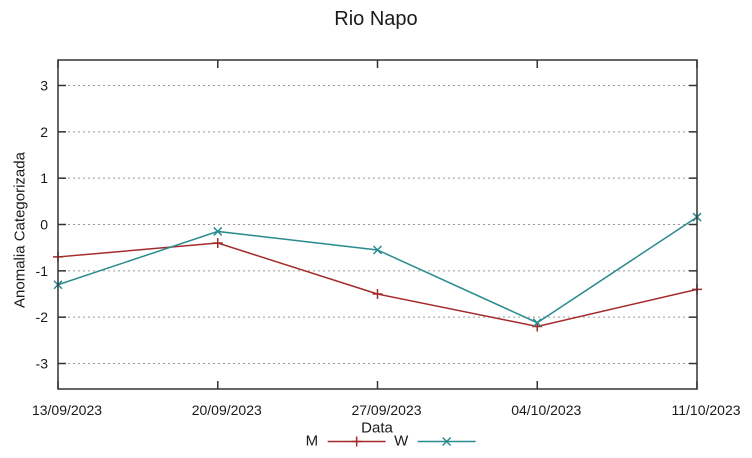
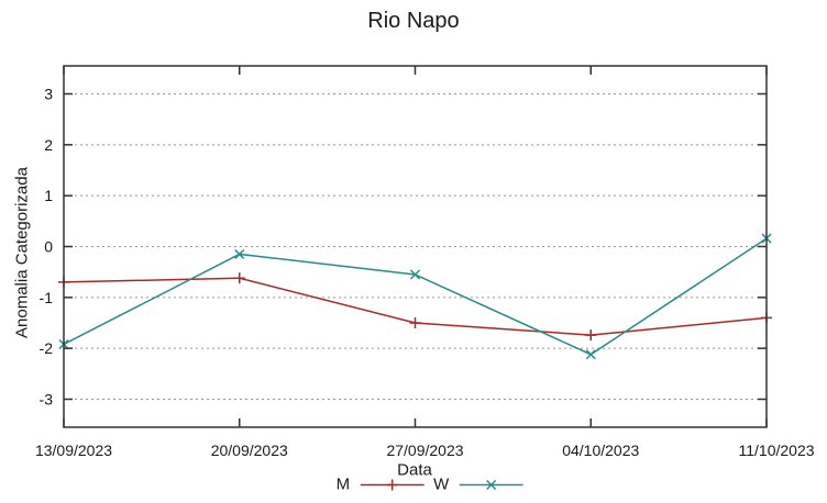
W/13/09/2023: -1.3 -> -1.9
M/20/09/2023: -0.4 -> -0.6
M/04/10/2023: -2.2 -> -1.7
